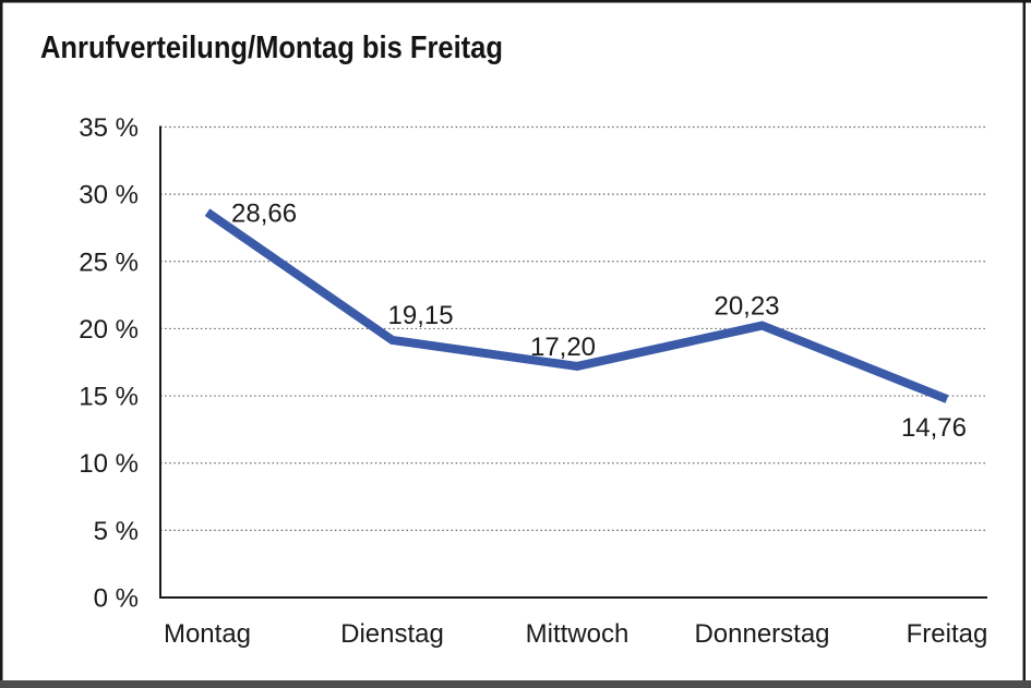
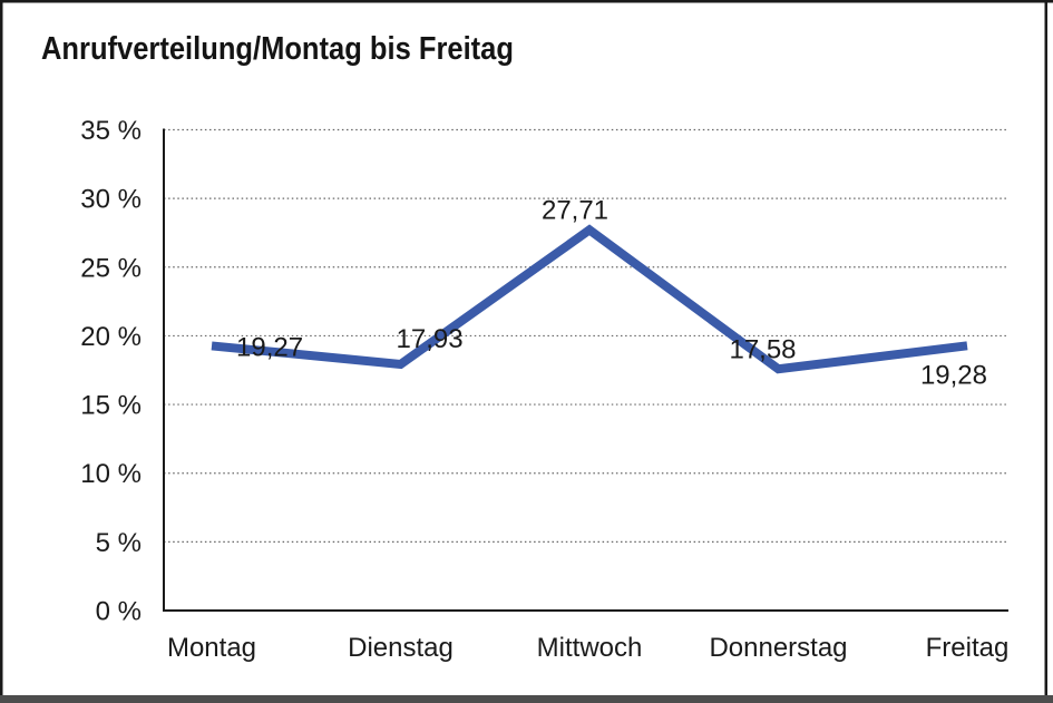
Montag: 28,66 -> 19,27
Dienstag: 19,15 -> 17,93
Mittwoch: 17,20 -> 27,71
Donnerstag: 20,23 -> 17,58
Freitag: 14,76 -> 19,28
